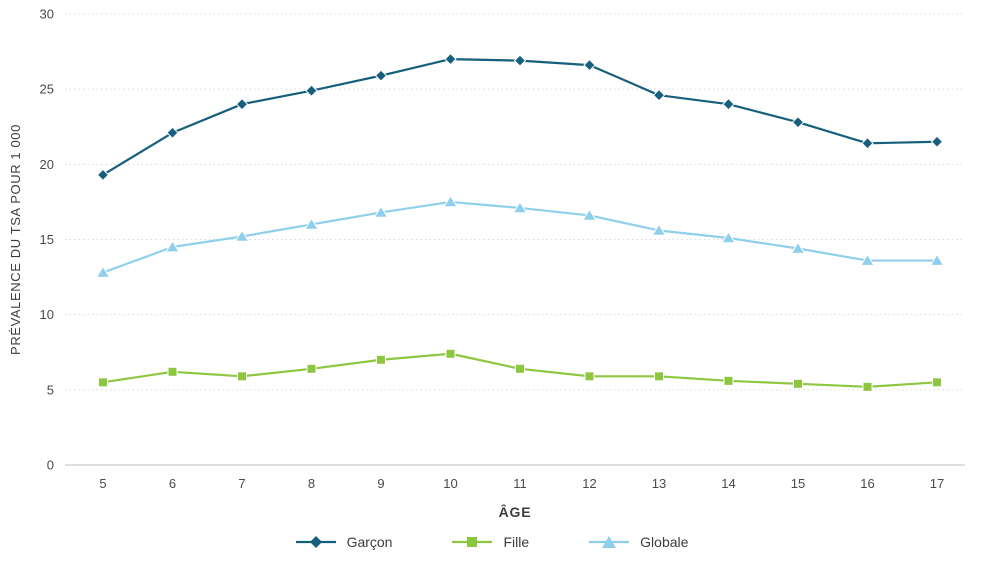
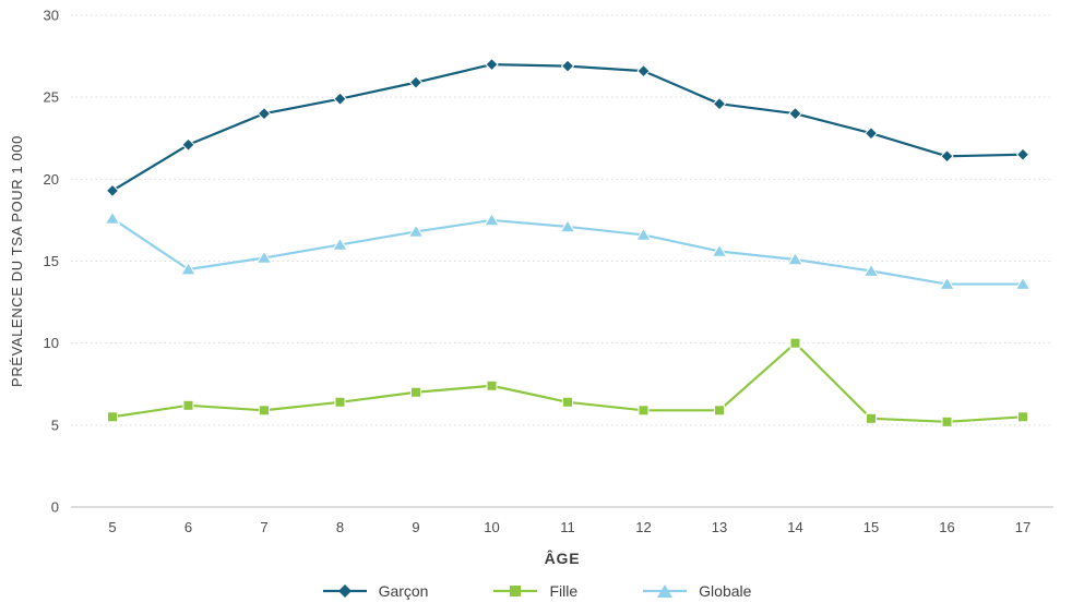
Globale/5: 12.8 -> 17.6
Fille/14: 5.6 -> 10.0
